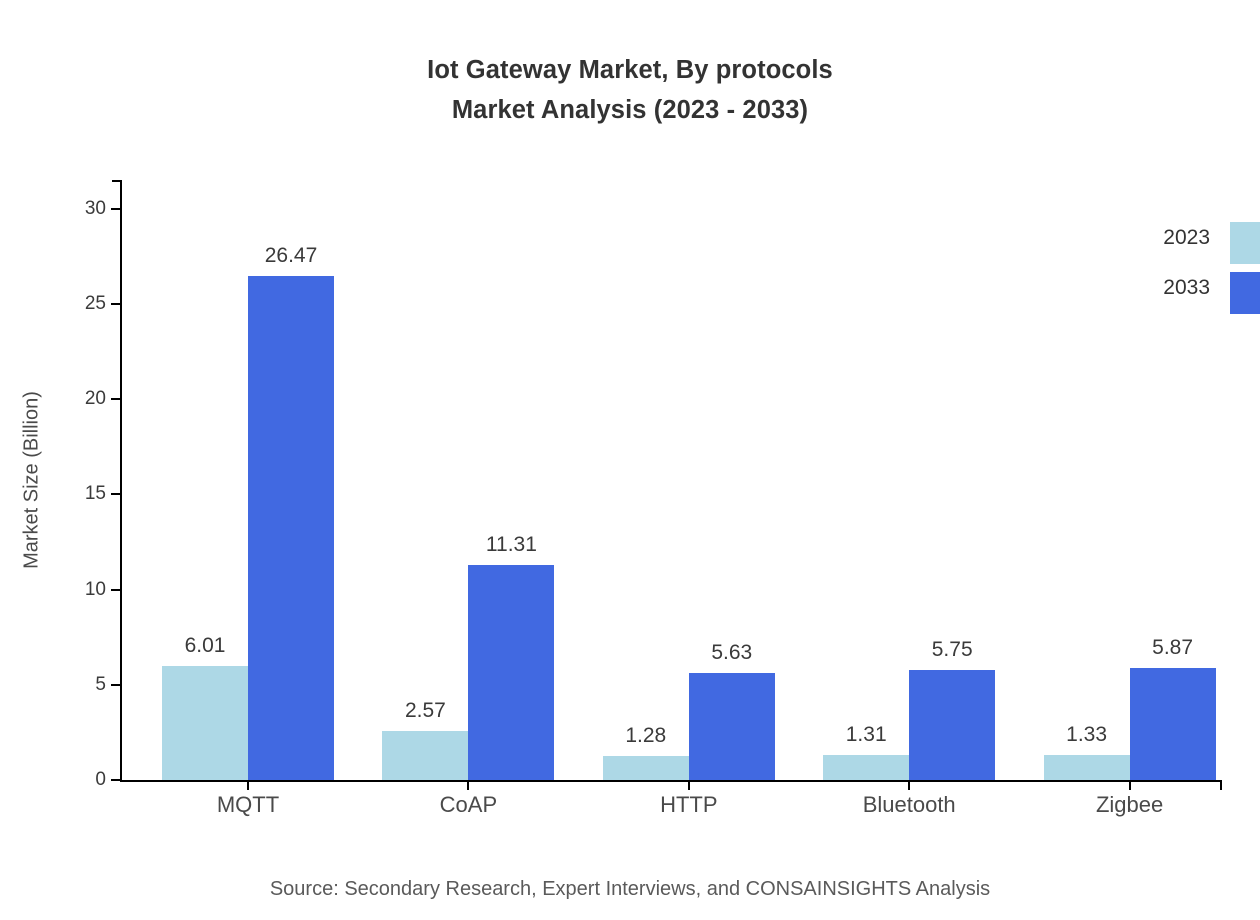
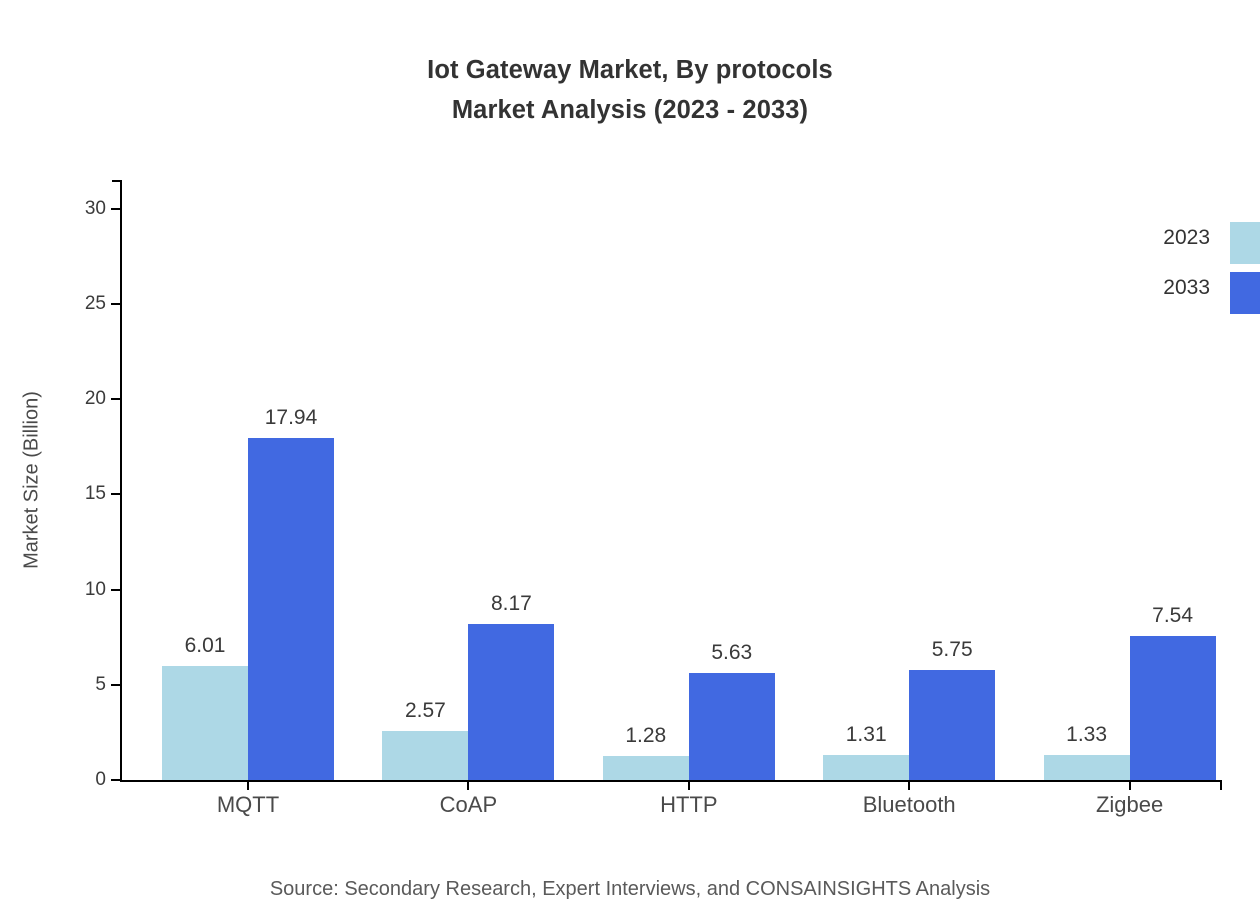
2033/MQTT: 26.47 -> 17.94
2033/CoAP: 11.31 -> 8.17
2033/Zigbee: 5.87 -> 7.54
